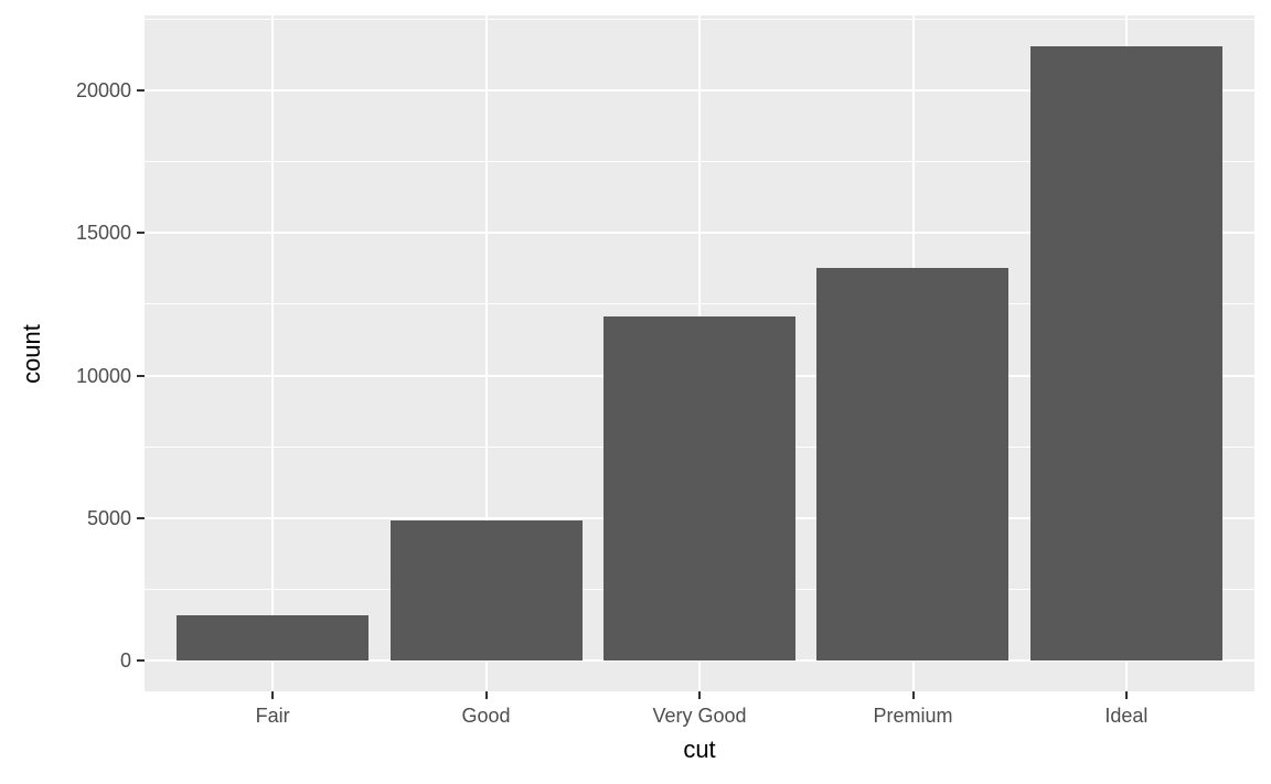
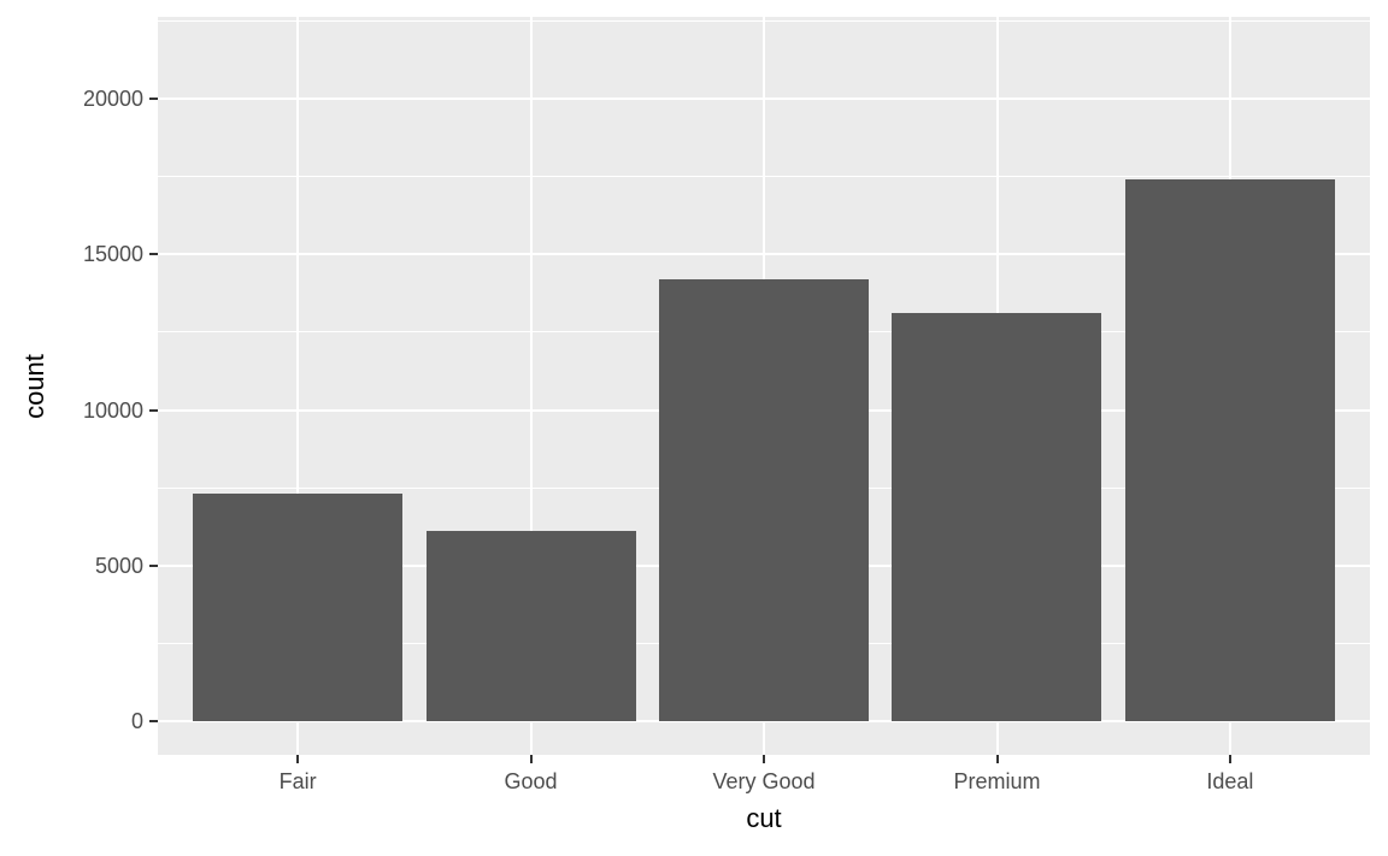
Fair: 1600 -> 7300
Good: 4900 -> 6100
Very Good: 12100 -> 14200
Premium: 13800 -> 13100
Ideal: 21600 -> 17400
